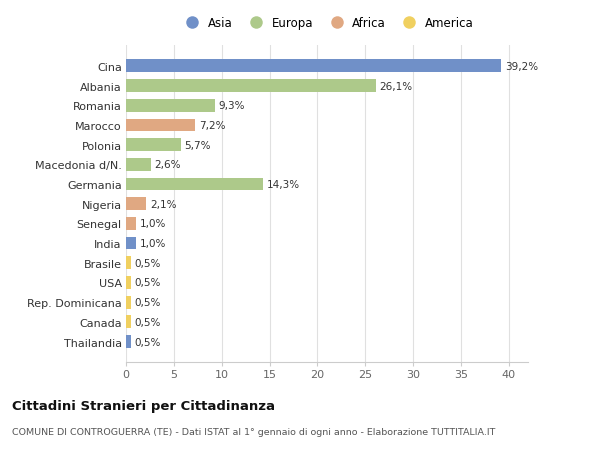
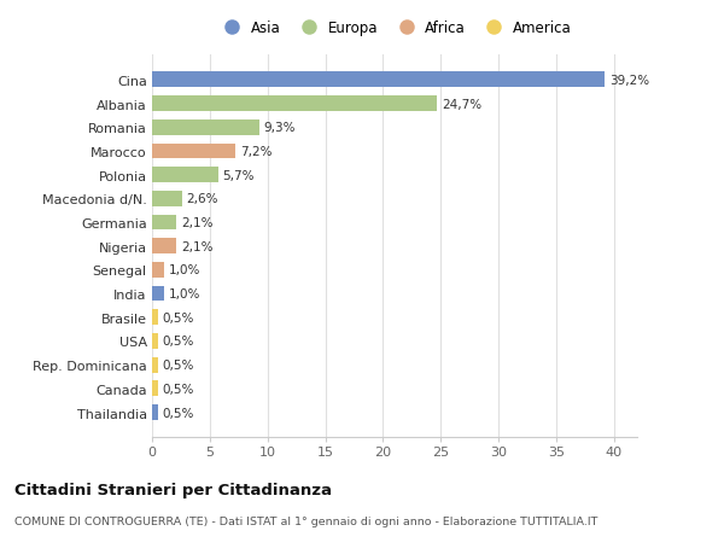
Albania: 26,1% -> 24,7%
Germania: 14,3% -> 2,1%
